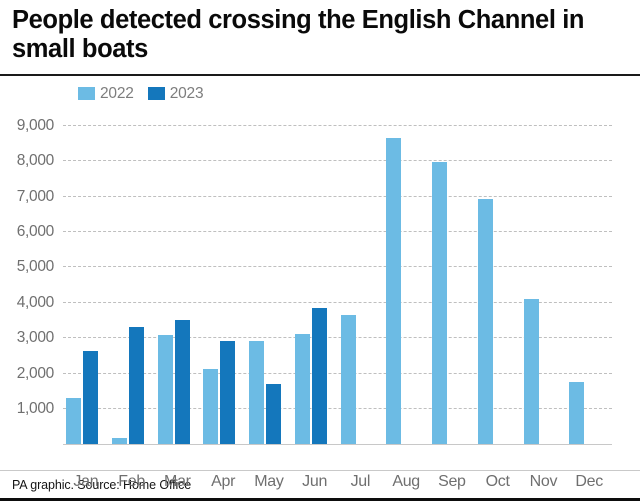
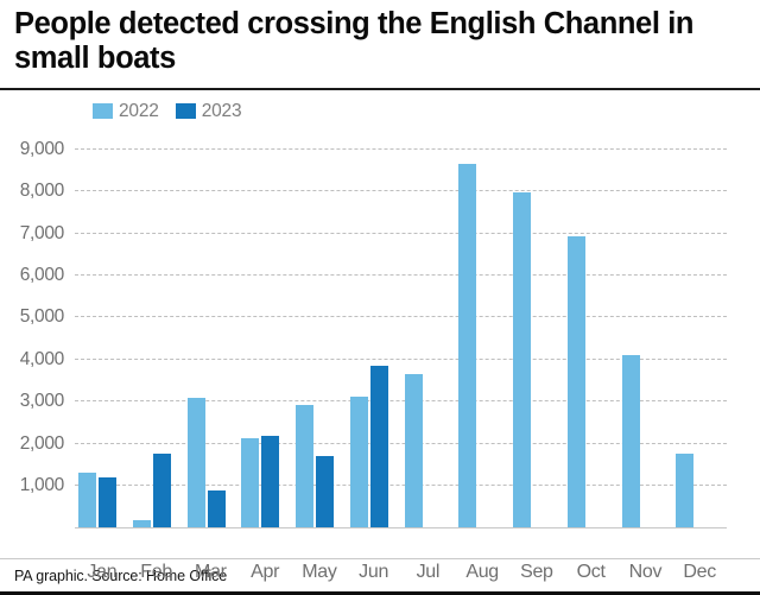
2023/Jan: 2600 -> 1200
2023/Feb: 3300 -> 1800
2023/Mar: 3500 -> 800
2023/Apr: 2900 -> 2200
